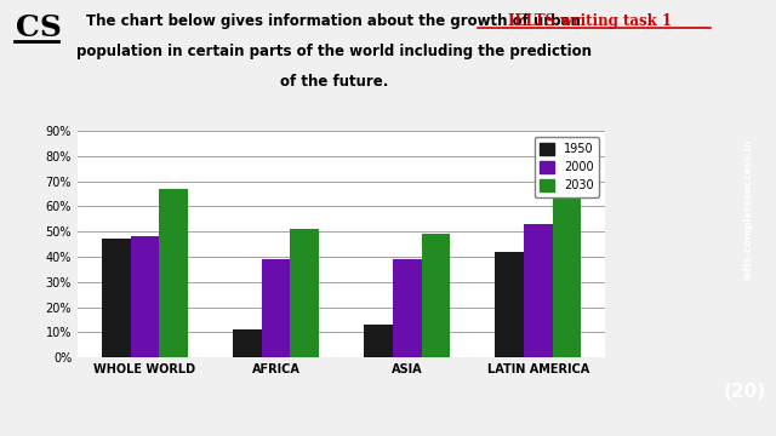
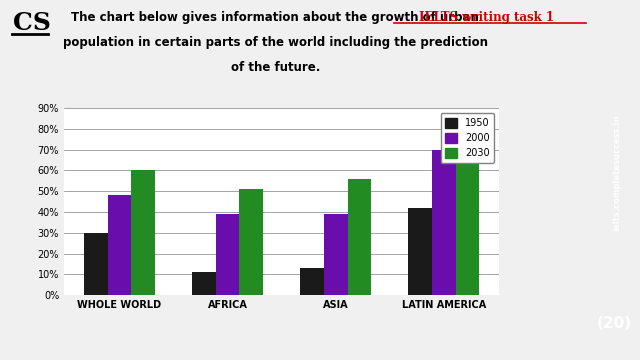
1950/WHOLE WORLD: 47% -> 30%
2030/WHOLE WORLD: 67% -> 60%
2030/ASIA: 49% -> 56%
2000/LATIN AMERICA: 53% -> 70%
